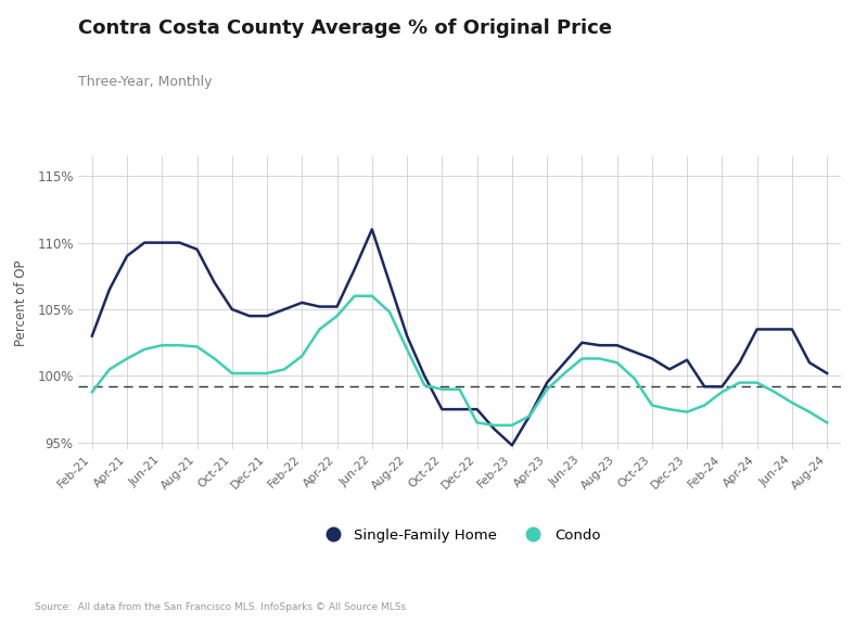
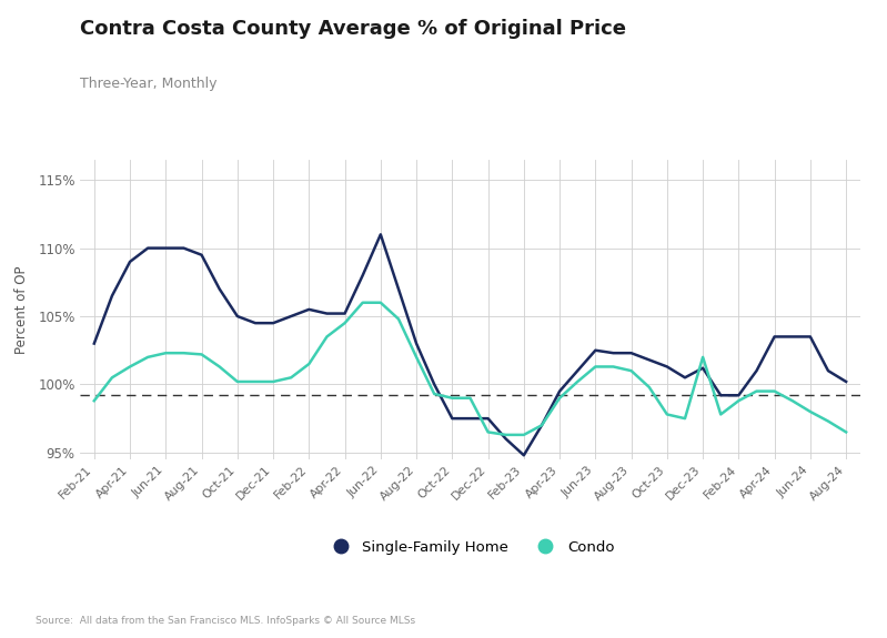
Condo/Dec-23: 97.3% -> 102.0%
